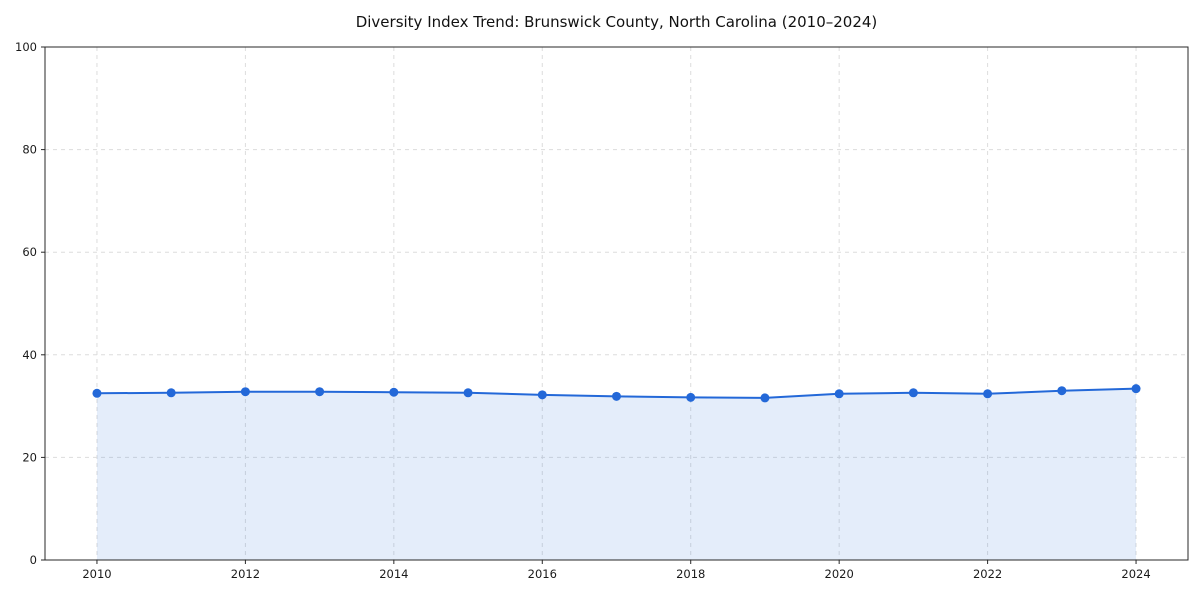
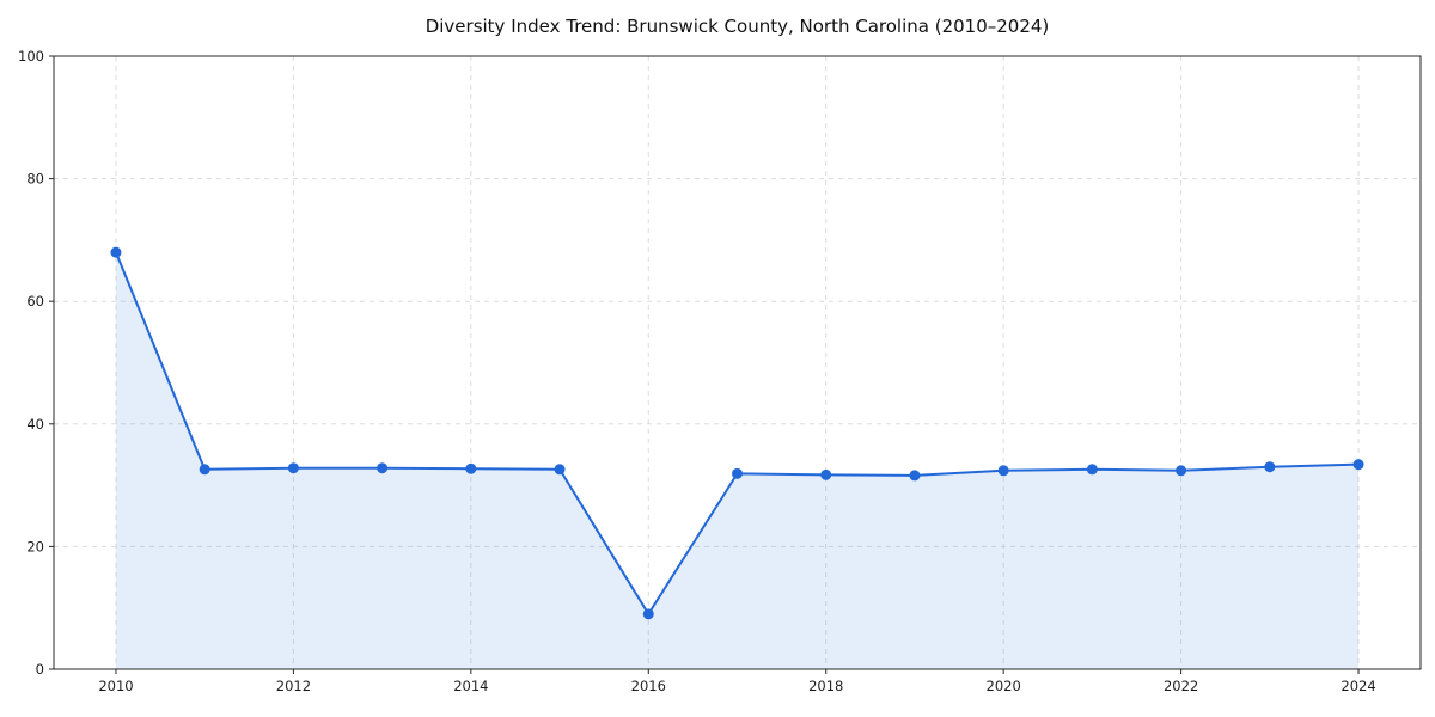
2010: 32 -> 68
2016: 32 -> 9
